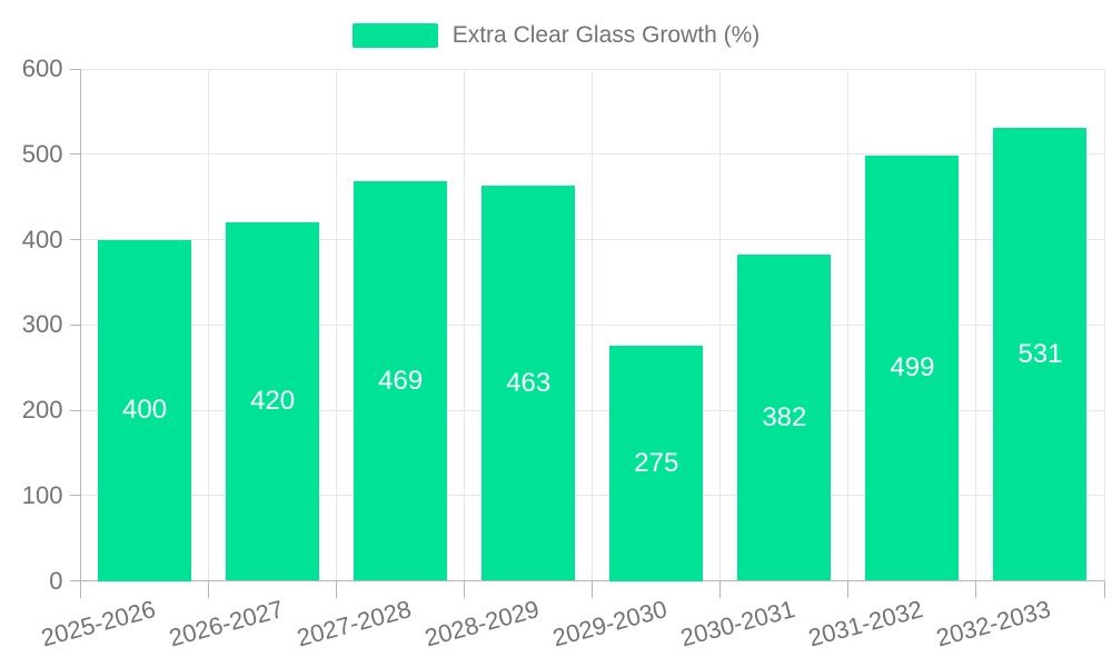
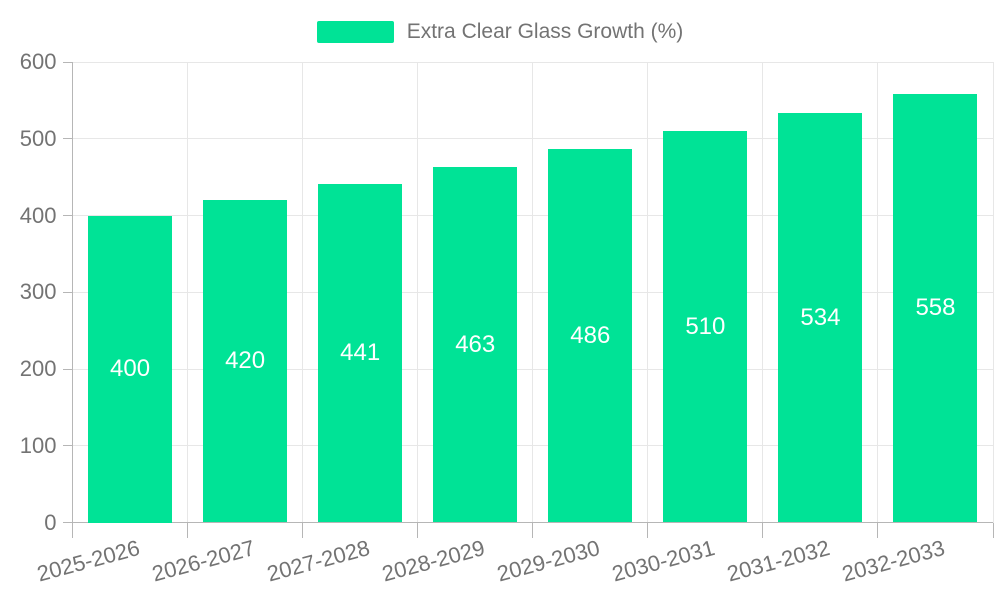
2027-2028: 469 -> 441
2029-2030: 275 -> 486
2030-2031: 382 -> 510
2031-2032: 499 -> 534
2032-2033: 531 -> 558
